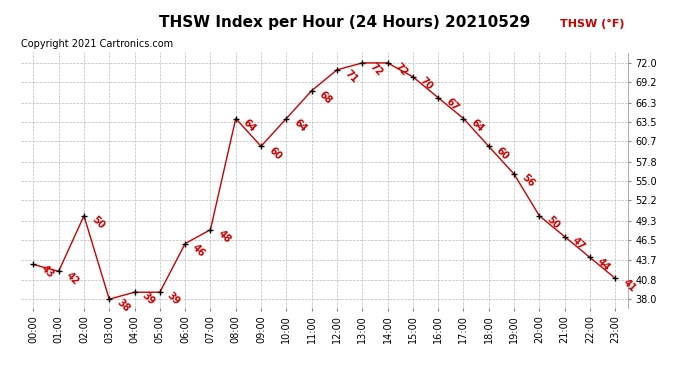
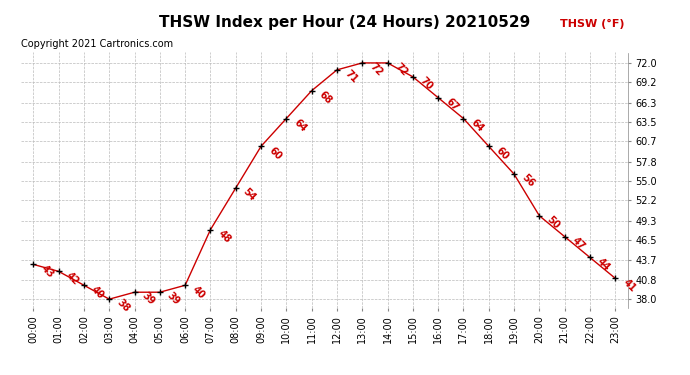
02:00: 50 -> 40
06:00: 46 -> 40
08:00: 64 -> 54
